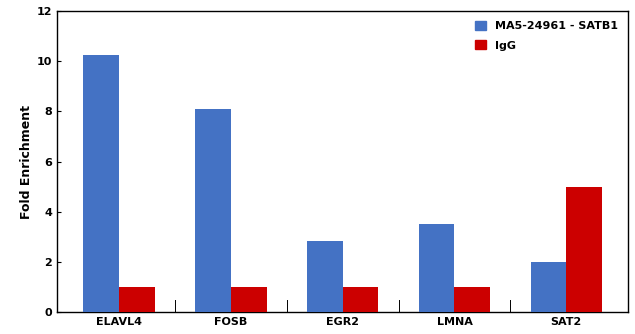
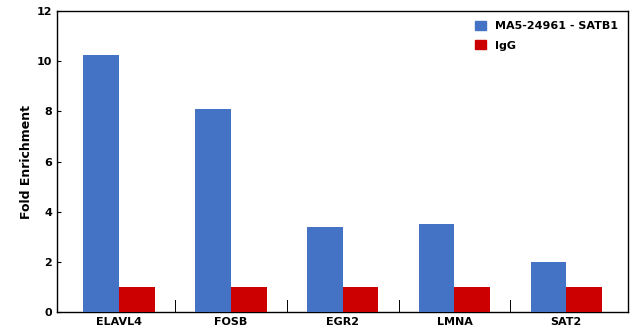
MA5-24961 - SATB1/EGR2: 2.85 -> 3.40
IgG/SAT2: 5 -> 1
